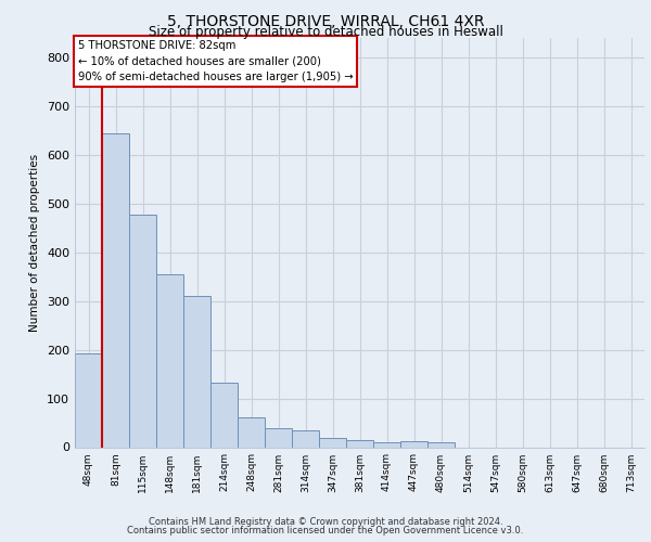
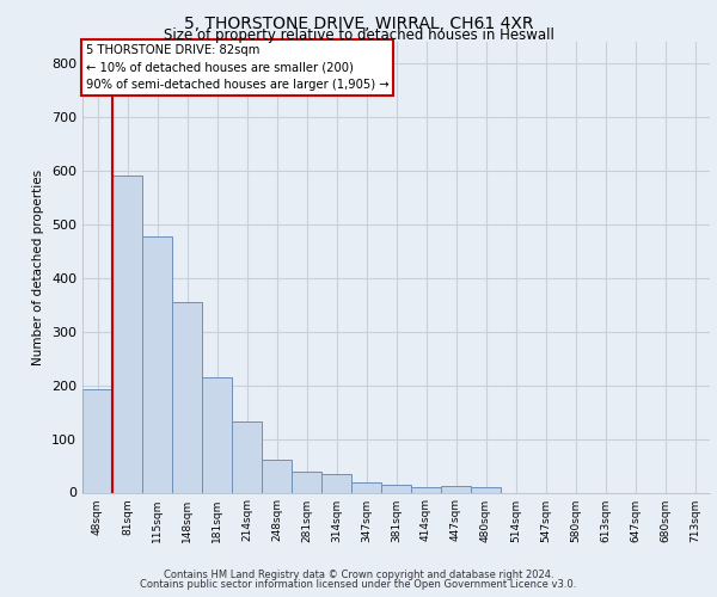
81sqm: 645 -> 590
181sqm: 310 -> 215
